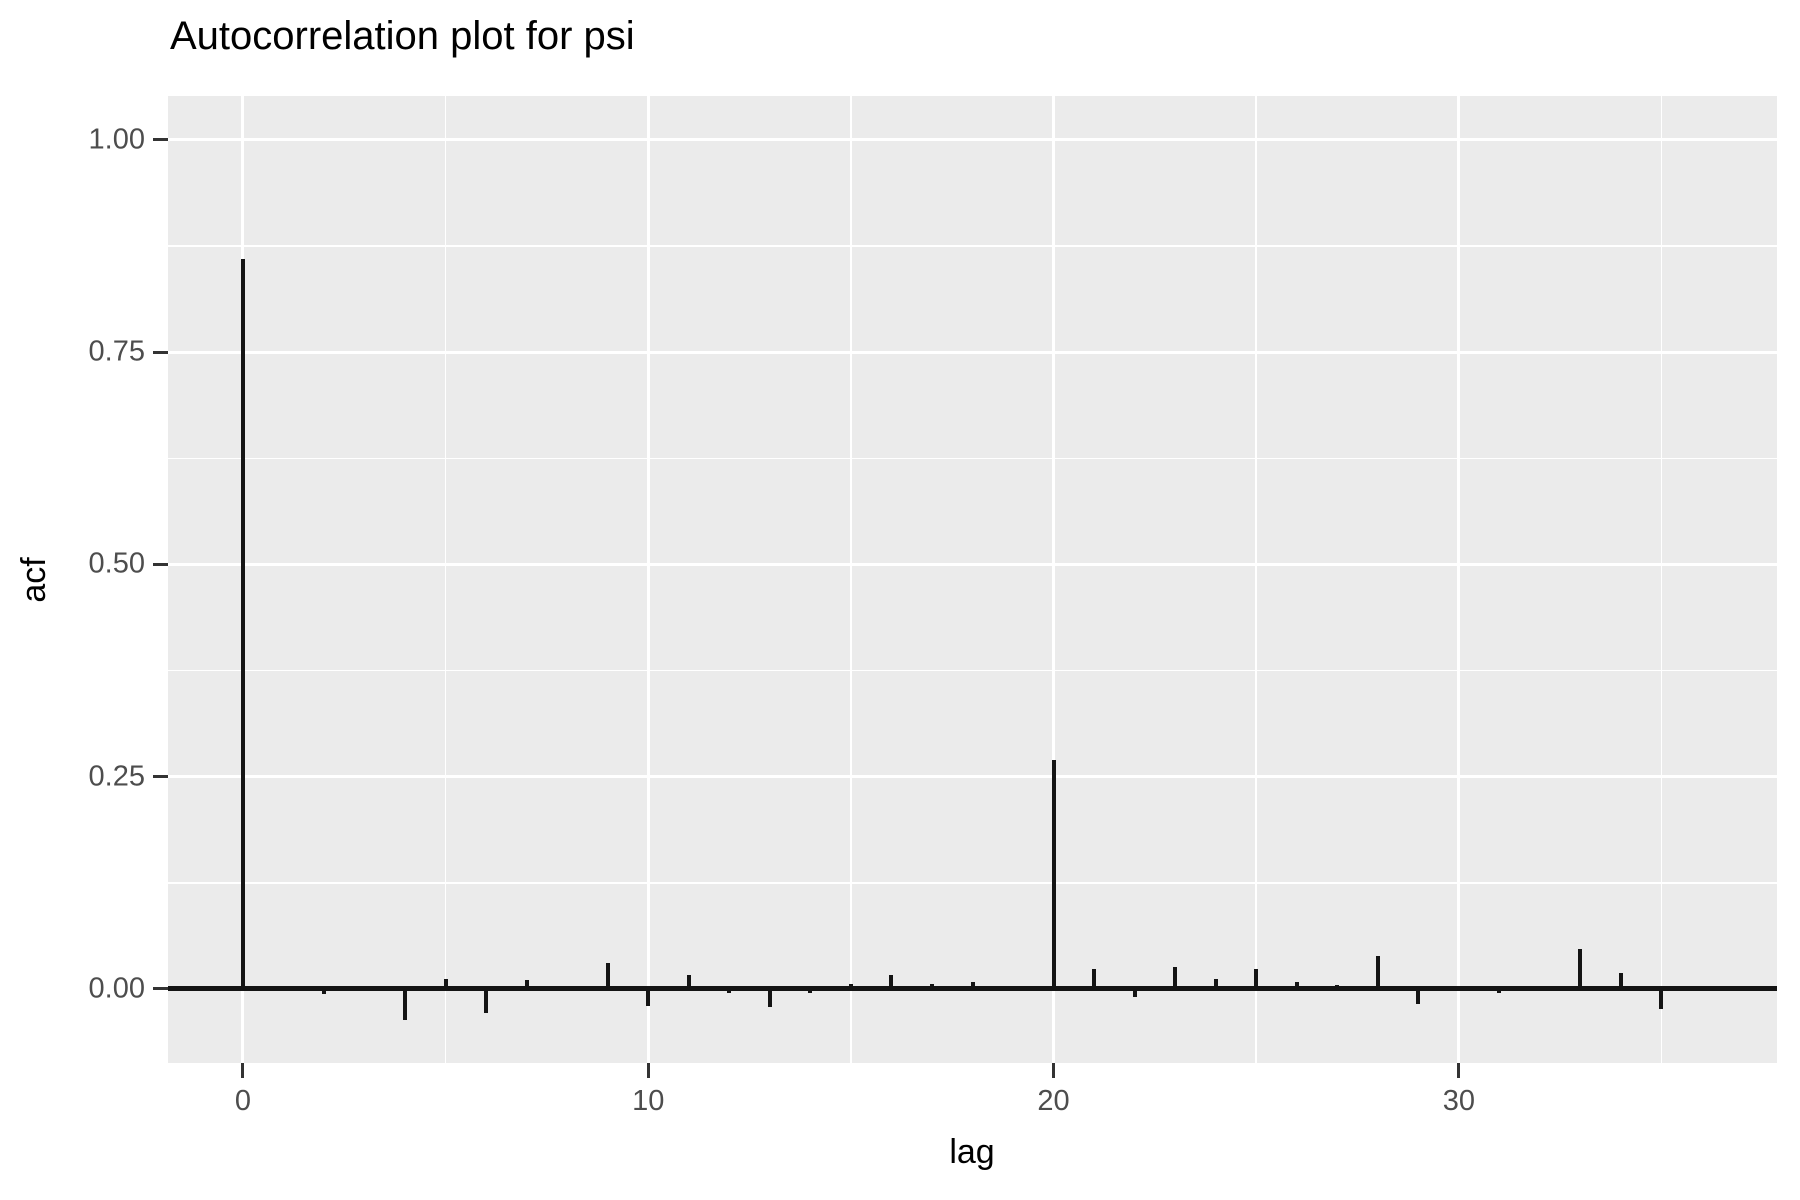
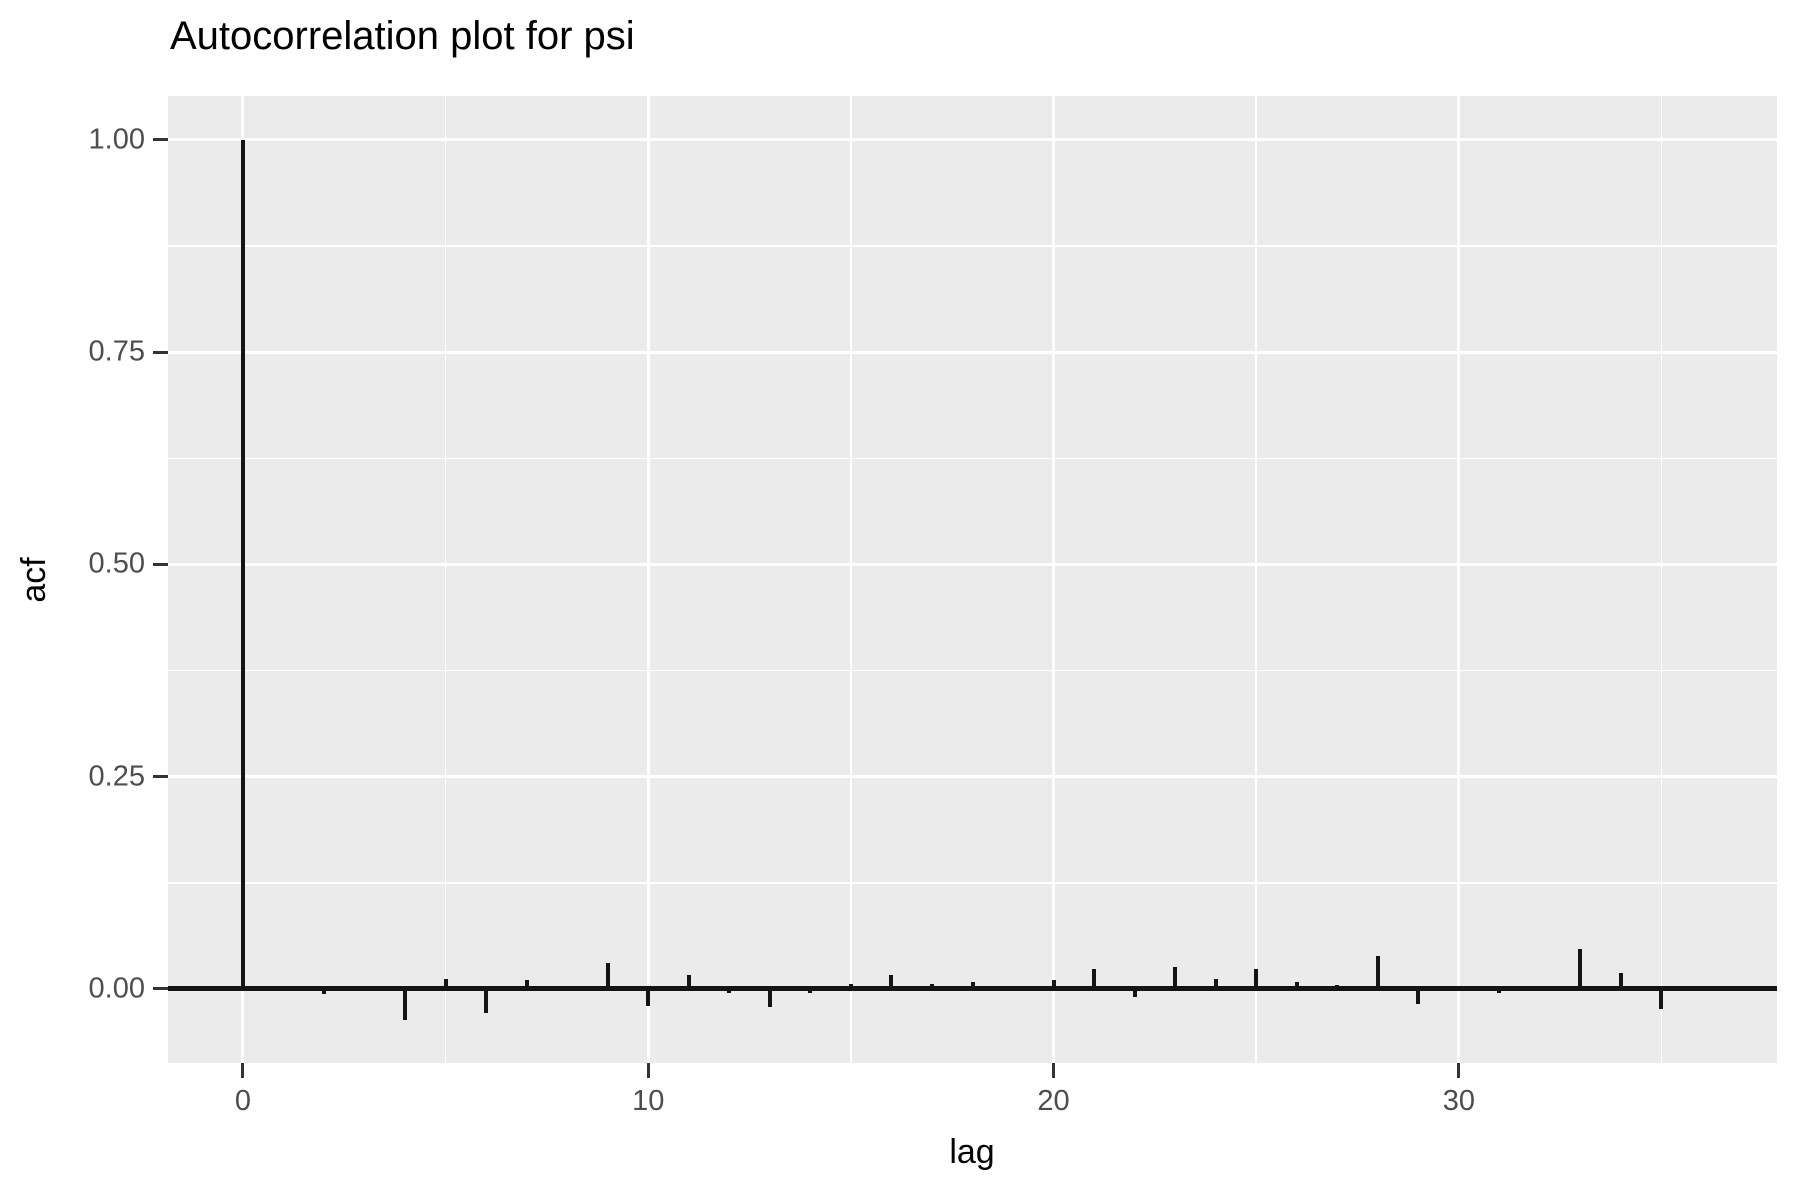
0: 0.86 -> 1.00
20: 0.27 -> 0.01
